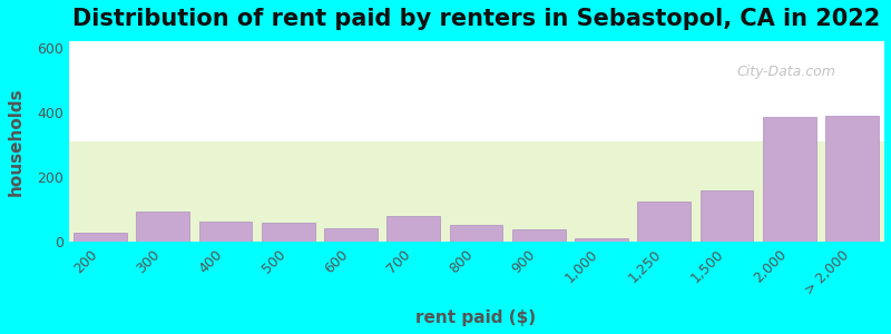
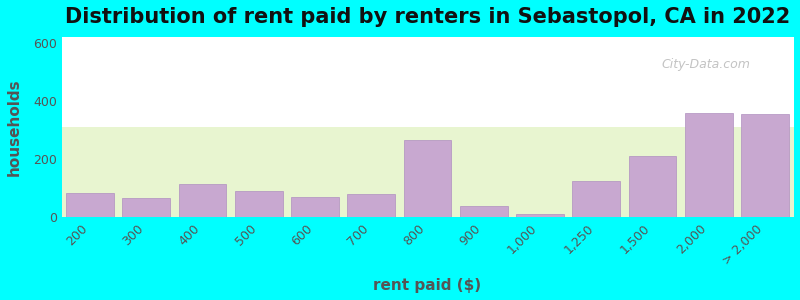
200: 28 -> 85
300: 93 -> 65
400: 62 -> 115
500: 58 -> 90
600: 42 -> 70
800: 52 -> 265
1,500: 158 -> 210
2,000: 385 -> 360
> 2,000: 390 -> 355
